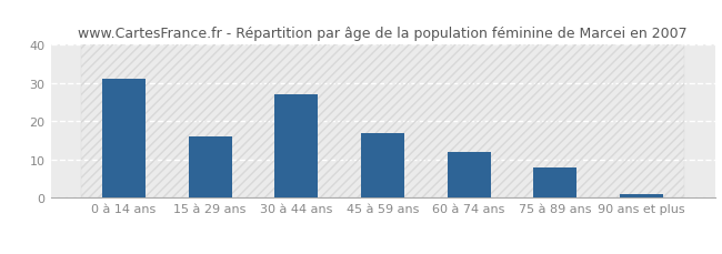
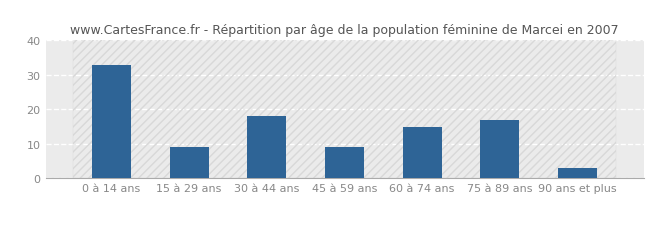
0 à 14 ans: 31 -> 33
15 à 29 ans: 16 -> 9
30 à 44 ans: 27 -> 18
45 à 59 ans: 17 -> 9
60 à 74 ans: 12 -> 15
75 à 89 ans: 8 -> 17
90 ans et plus: 1 -> 3
